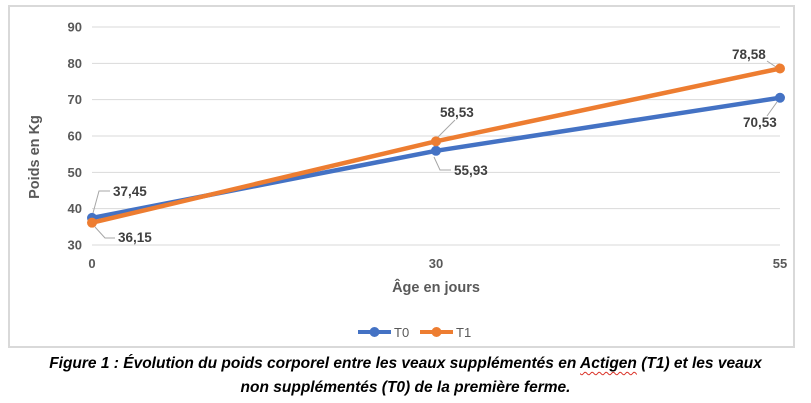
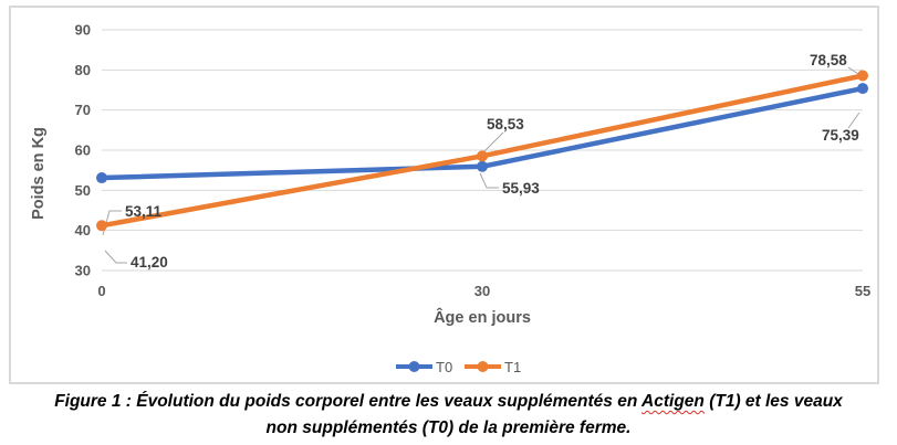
T0/0: 37,45 -> 53,11
T1/0: 36,15 -> 41,20
T0/55: 70,53 -> 75,39
